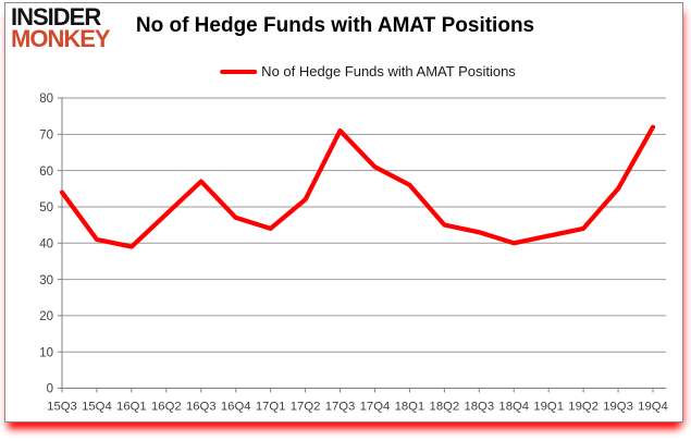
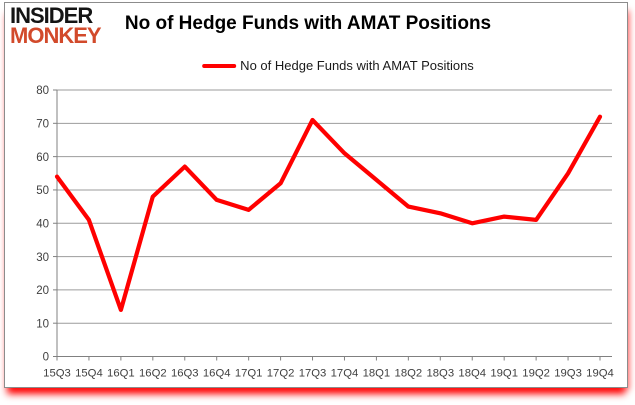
16Q1: 39 -> 14
18Q1: 56 -> 53
19Q2: 44 -> 41
